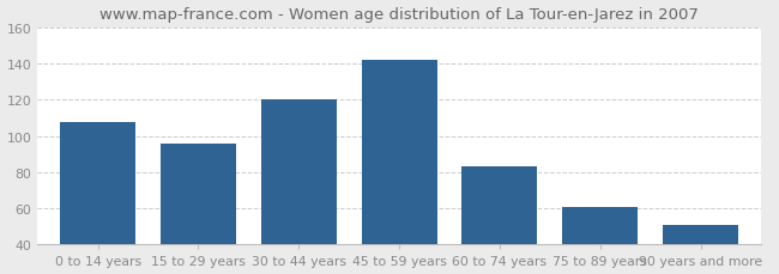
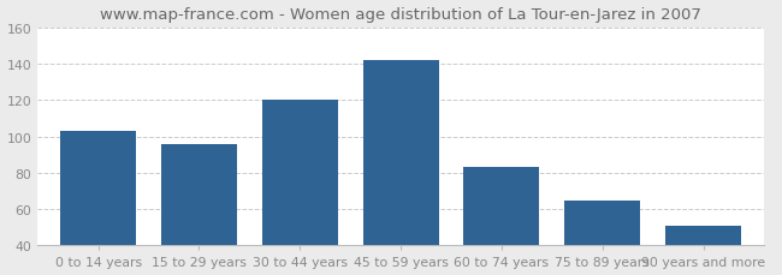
0 to 14 years: 108 -> 103
75 to 89 years: 61 -> 65
